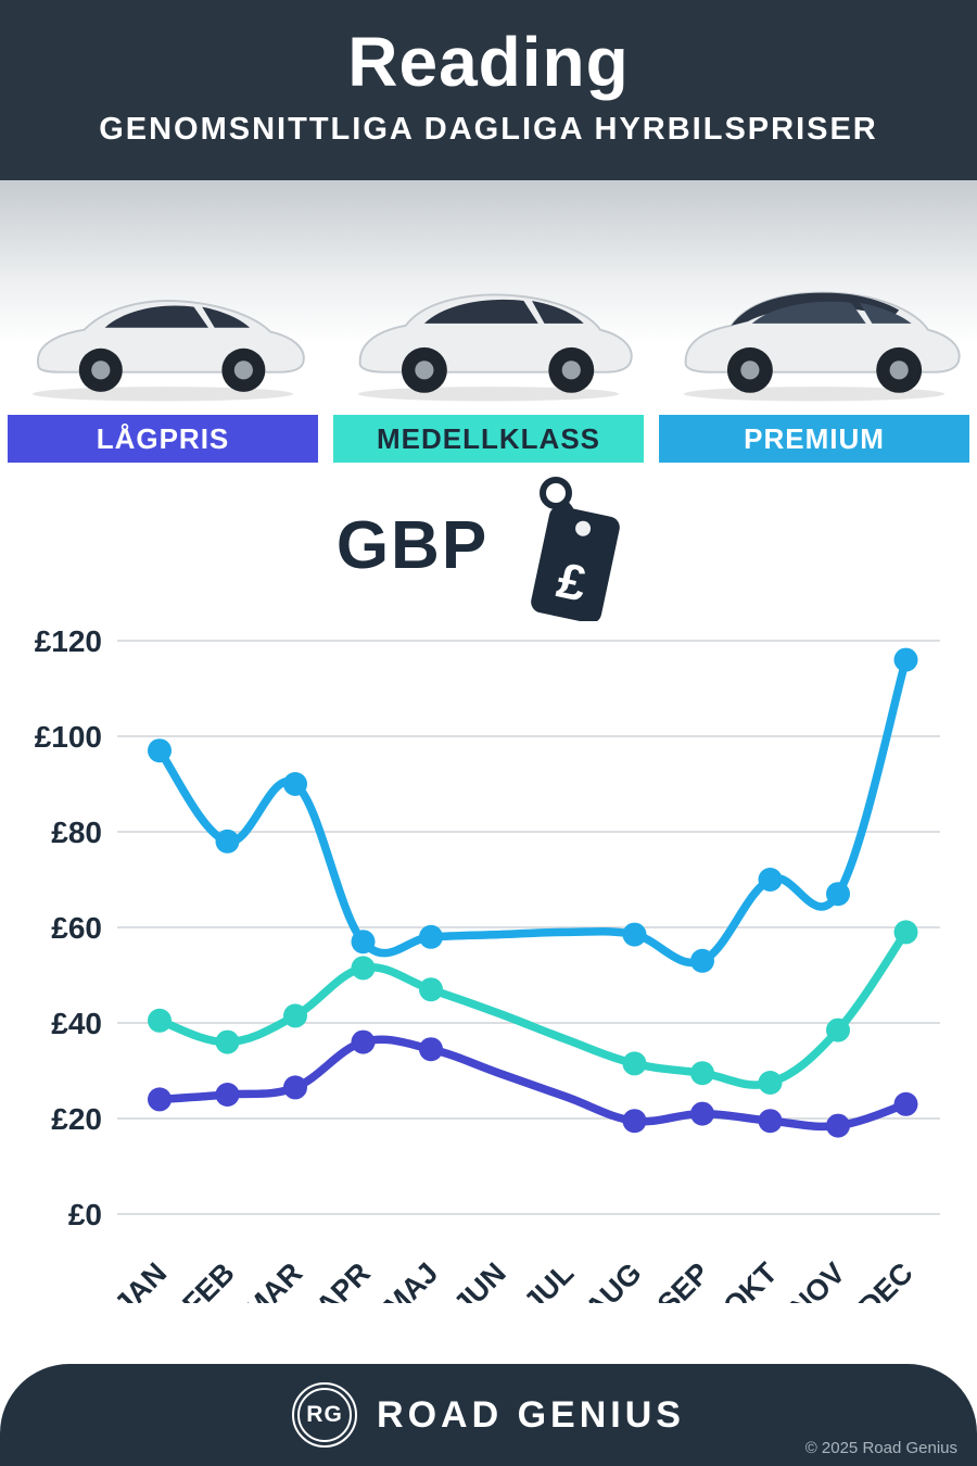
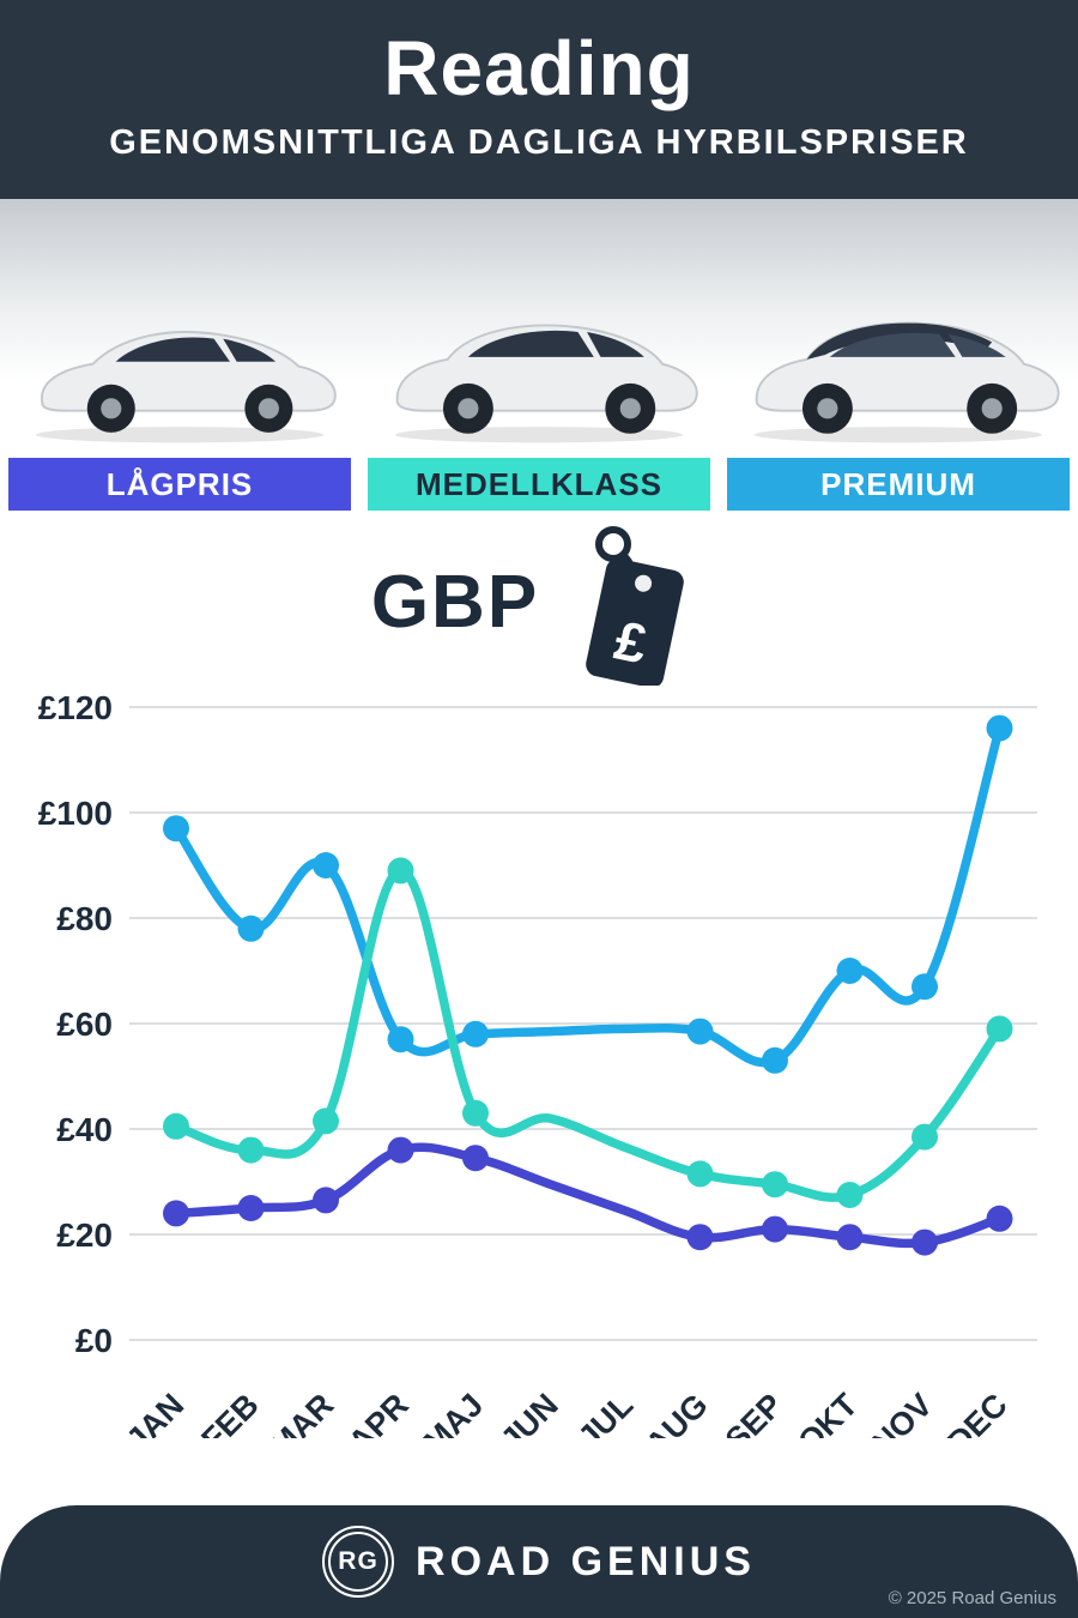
MEDELLKLASS/APR: £52 -> £89
MEDELLKLASS/MAJ: £47 -> £43
